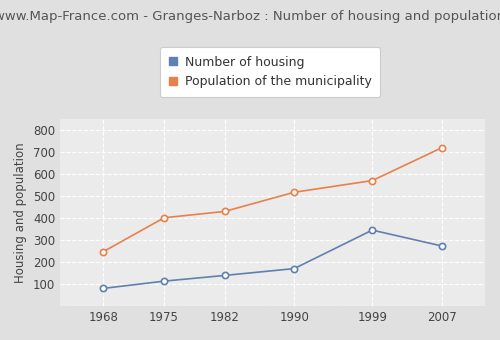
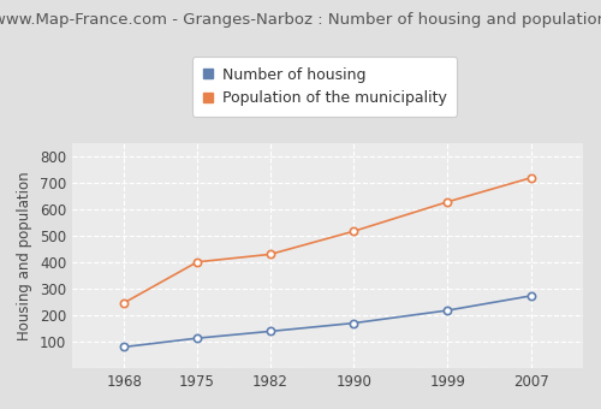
Number of housing/1999: 345 -> 218
Population of the municipality/1999: 570 -> 628
